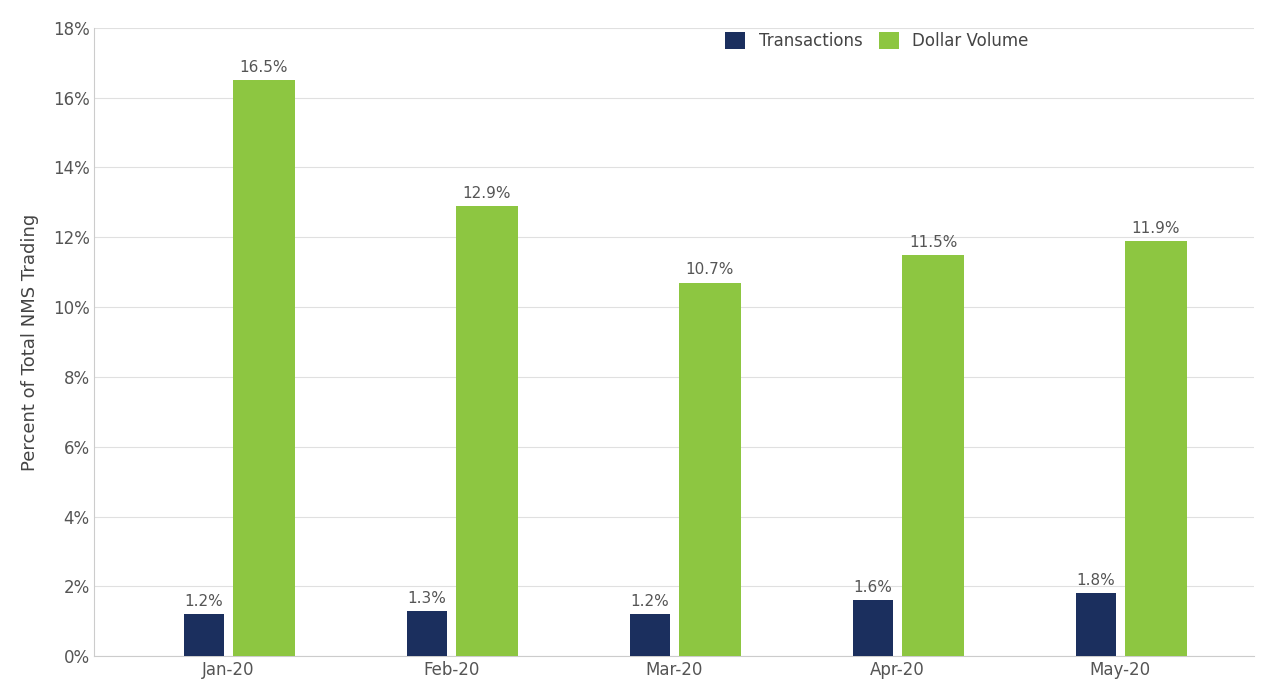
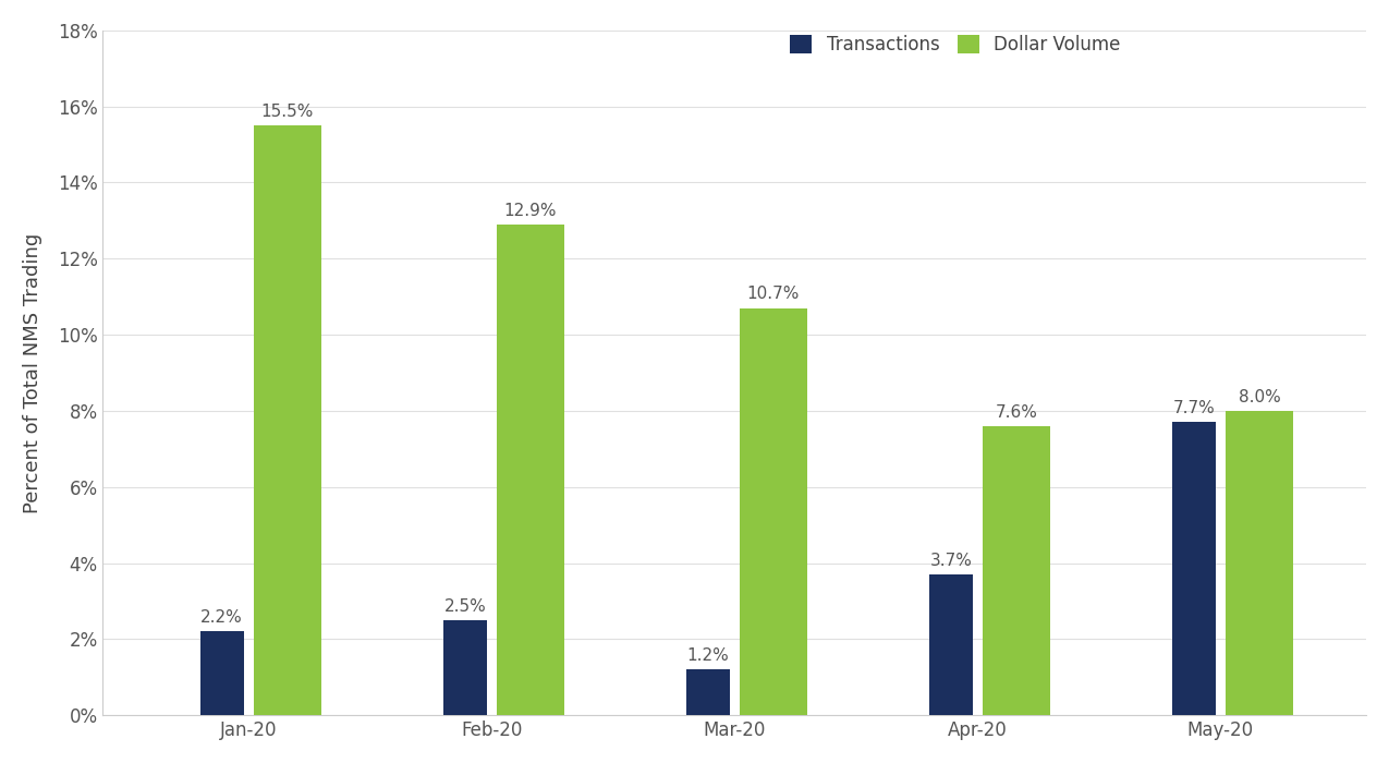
Transactions/Jan-20: 1.2% -> 2.2%
Dollar Volume/Jan-20: 16.5% -> 15.5%
Transactions/Feb-20: 1.3% -> 2.5%
Transactions/Apr-20: 1.6% -> 3.7%
Dollar Volume/Apr-20: 11.5% -> 7.6%
Transactions/May-20: 1.8% -> 7.7%
Dollar Volume/May-20: 11.9% -> 8.0%
